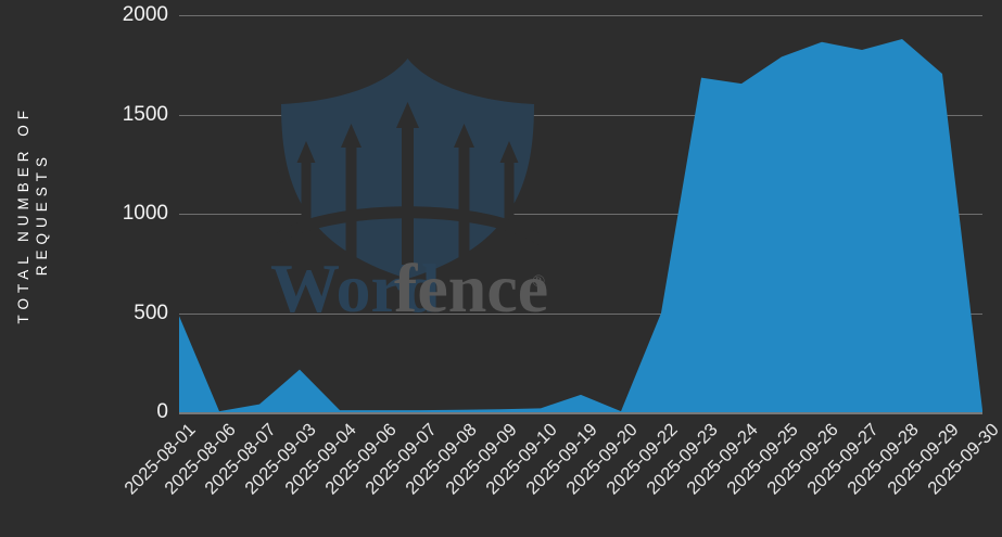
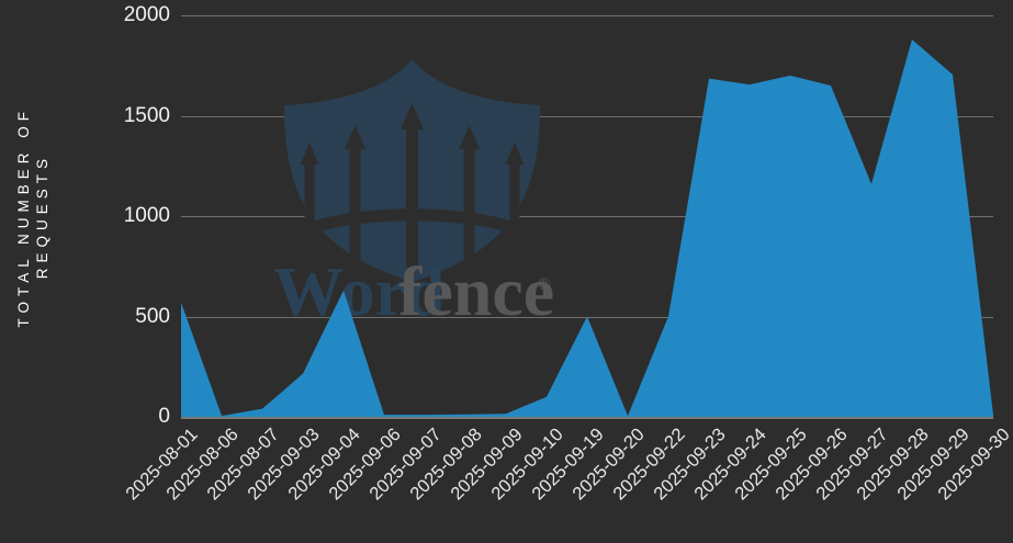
2025-08-01: 480 -> 570
2025-09-04: 10 -> 630
2025-09-10: 20 -> 100
2025-09-19: 90 -> 500
2025-09-25: 1790 -> 1700
2025-09-26: 1860 -> 1650
2025-09-27: 1820 -> 1160
